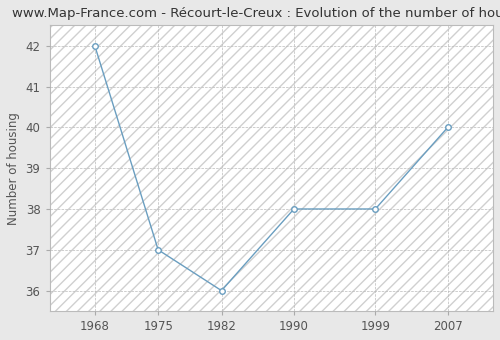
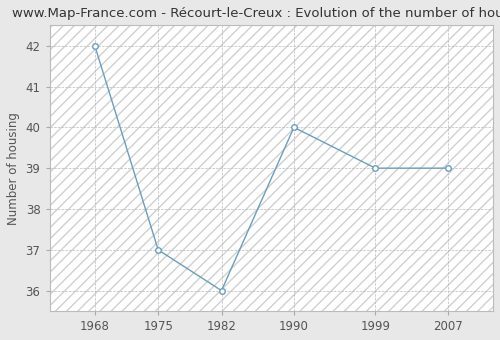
1990: 38 -> 40
1999: 38 -> 39
2007: 40 -> 39
